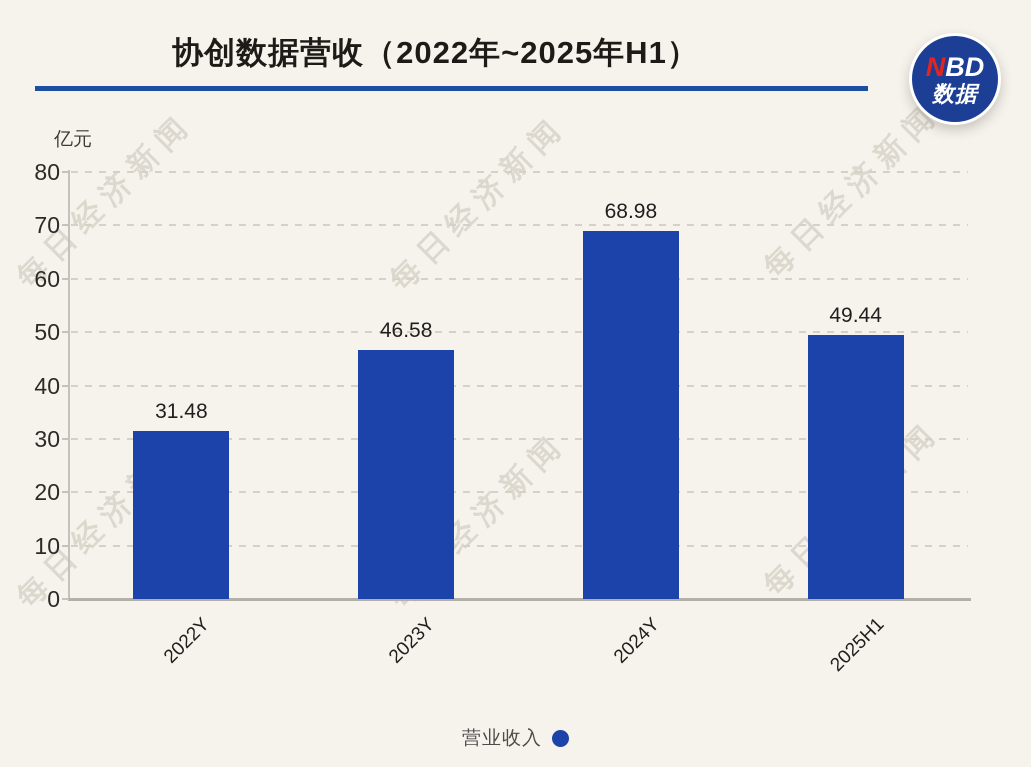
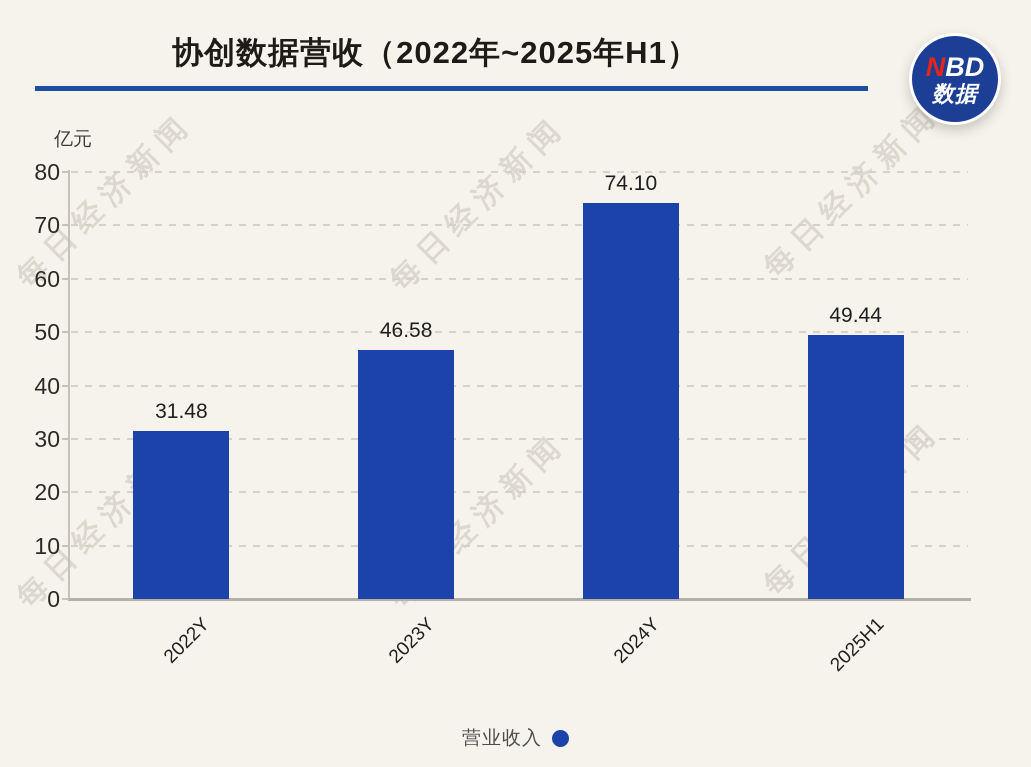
2024Y: 68.98 -> 74.10
